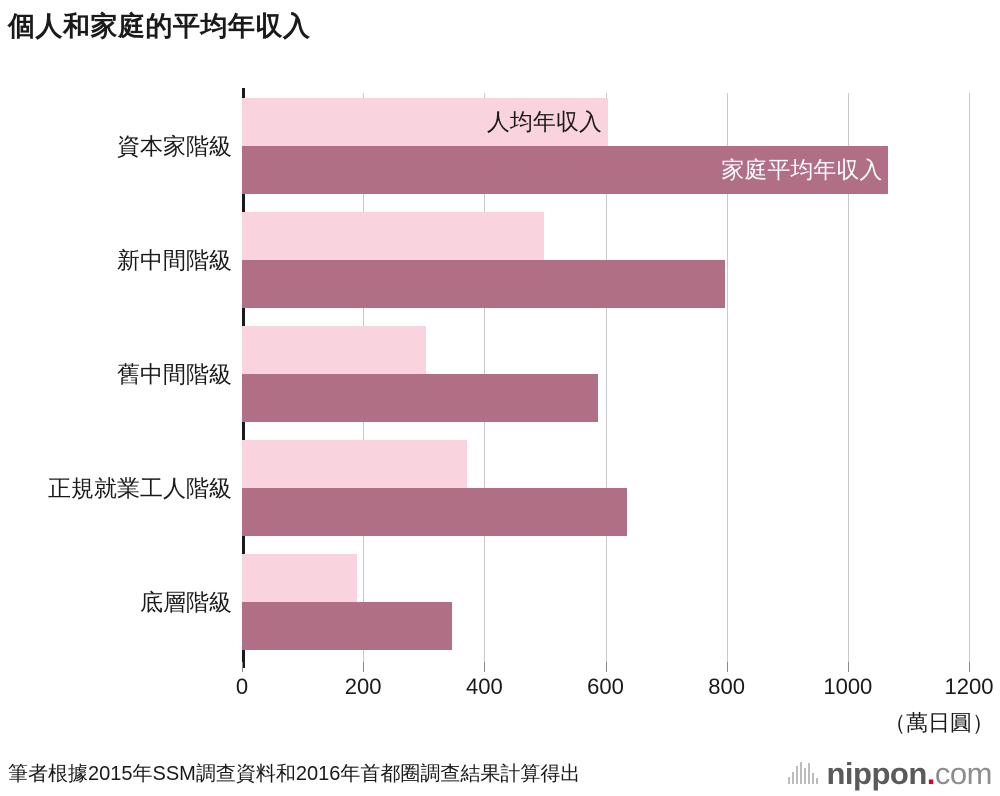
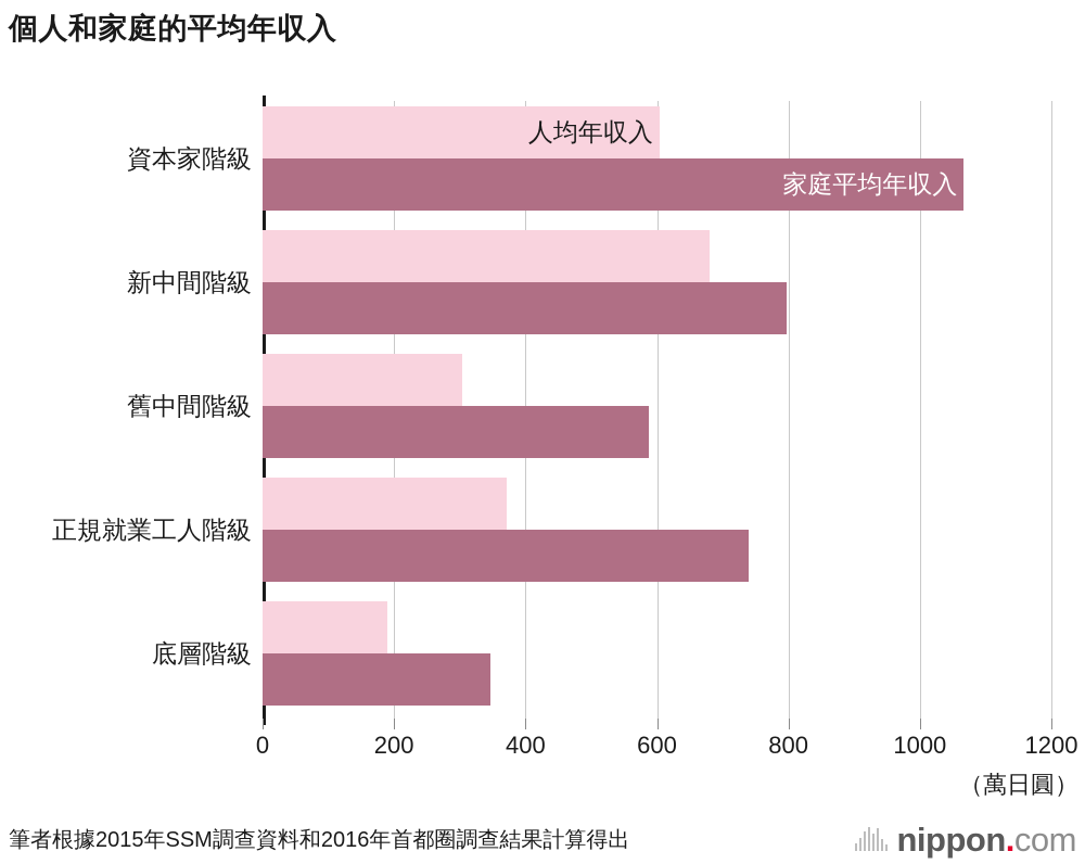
人均年収入/新中間階級: 500 -> 680
家庭平均年収入/正規就業工人階級: 640 -> 740
